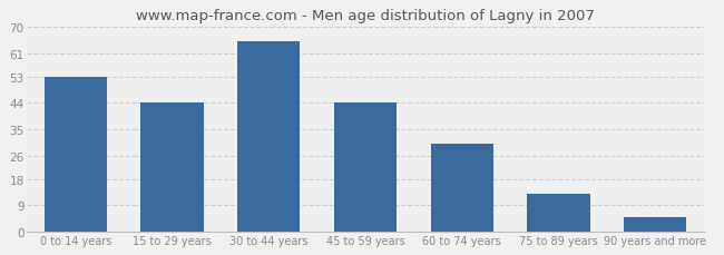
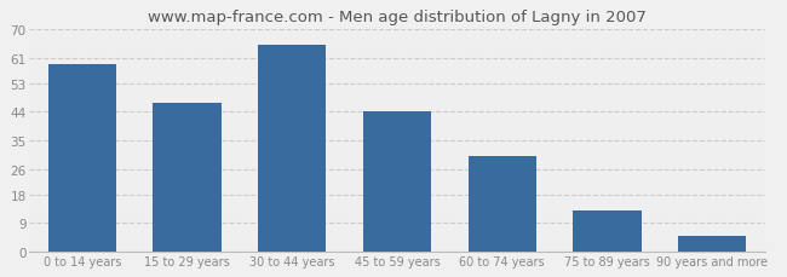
0 to 14 years: 53 -> 59
15 to 29 years: 44 -> 47
